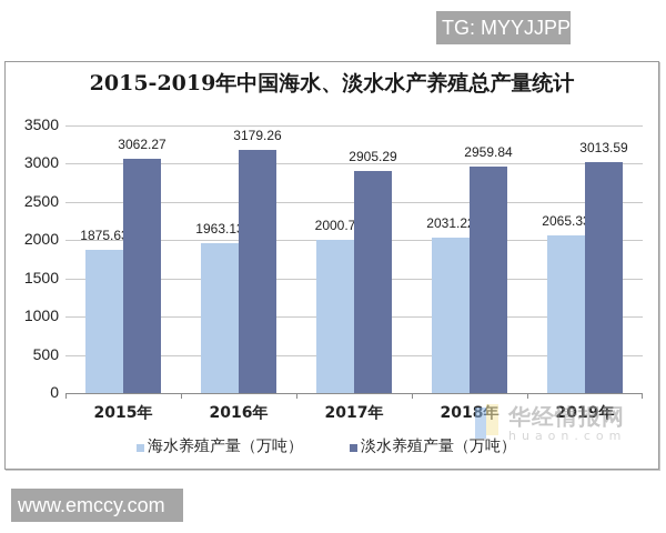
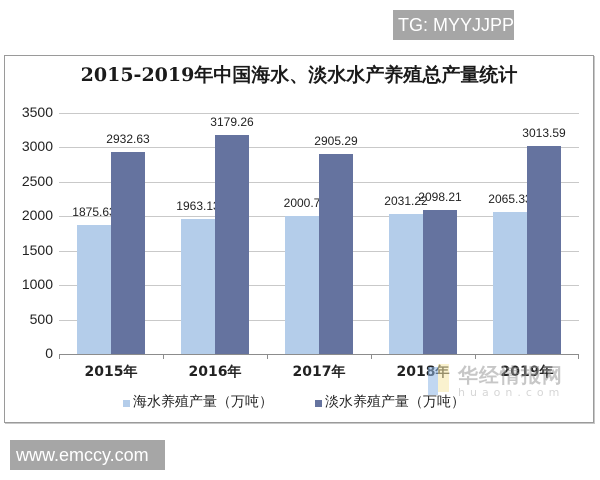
淡水养殖产量（万吨）/2015年: 3062.27 -> 2932.63
淡水养殖产量（万吨）/2018年: 2959.84 -> 2098.21
